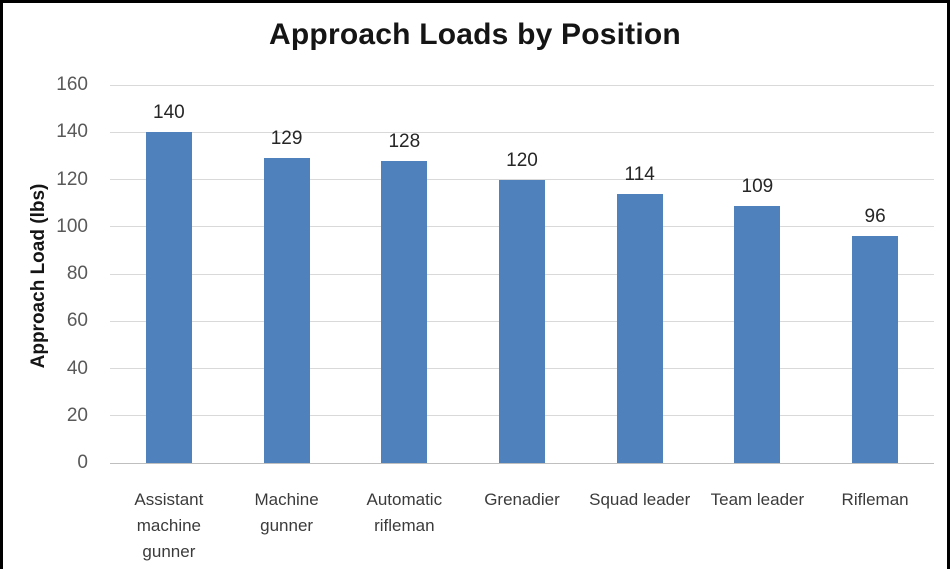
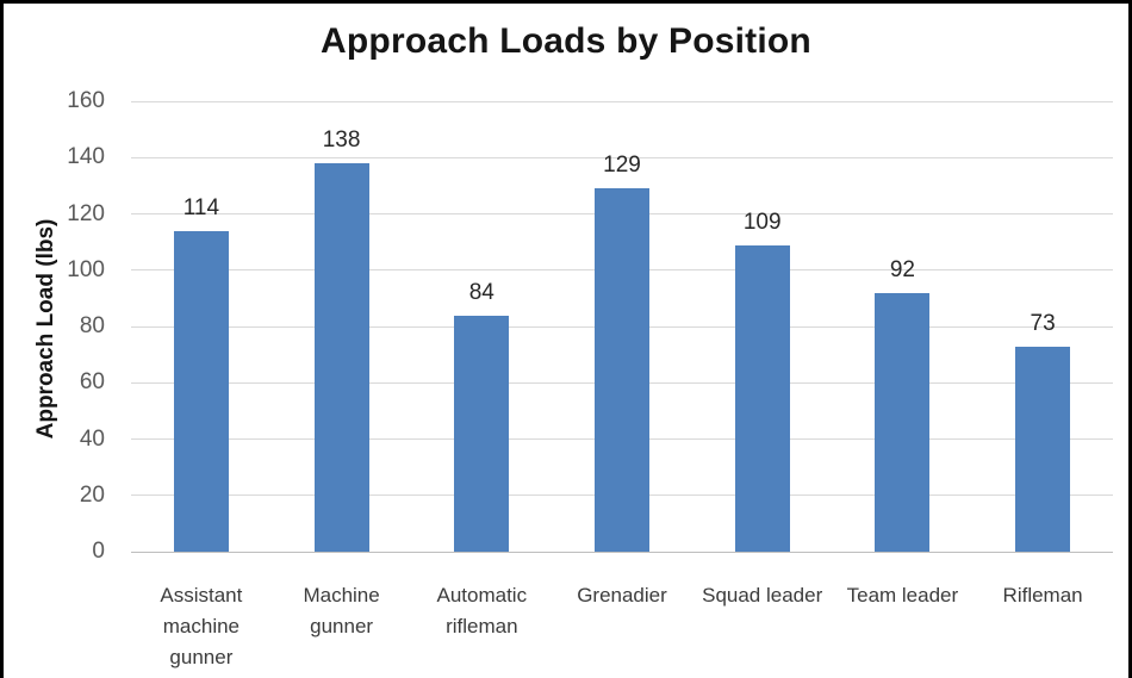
Assistant machine gunner: 140 -> 114
Machine gunner: 129 -> 138
Automatic rifleman: 128 -> 84
Grenadier: 120 -> 129
Squad leader: 114 -> 109
Team leader: 109 -> 92
Rifleman: 96 -> 73
